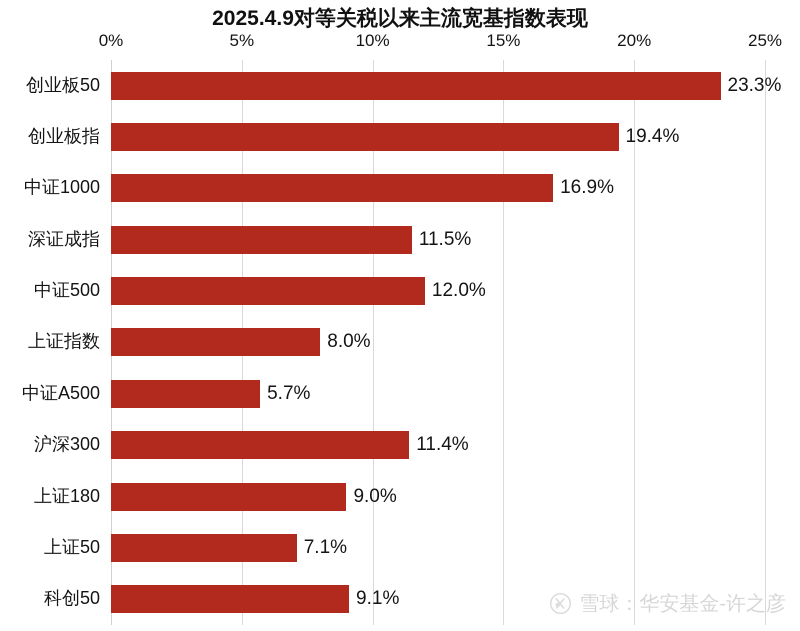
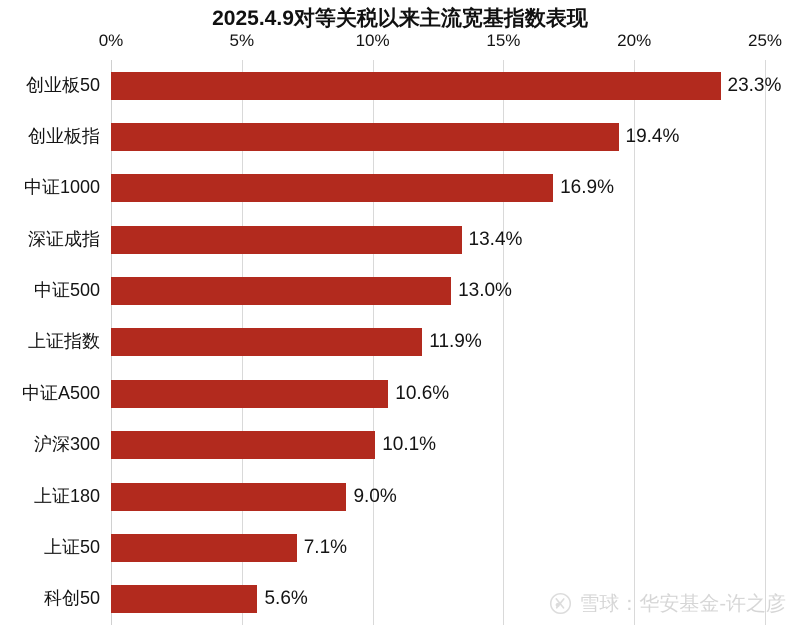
深证成指: 11.5% -> 13.4%
中证500: 12.0% -> 13.0%
上证指数: 8.0% -> 11.9%
中证A500: 5.7% -> 10.6%
沪深300: 11.4% -> 10.1%
科创50: 9.1% -> 5.6%
